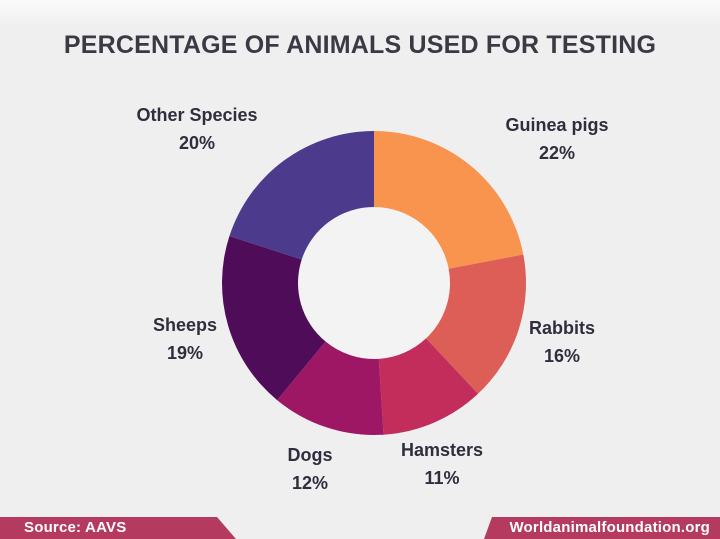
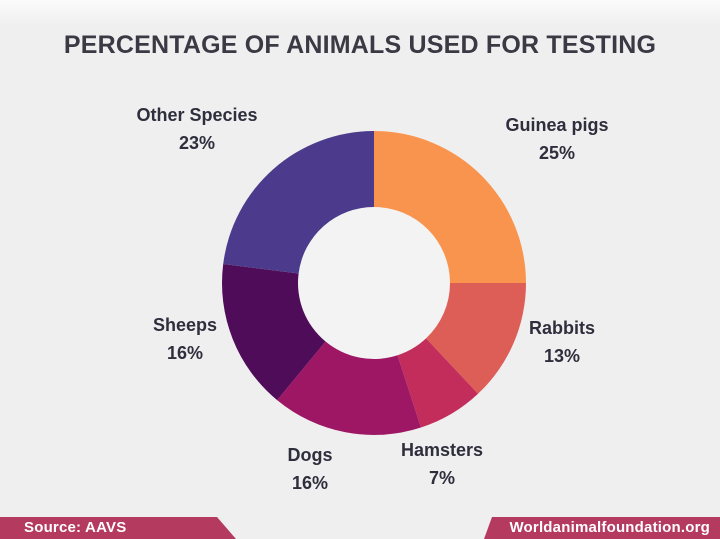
Guinea pigs: 22% -> 25%
Rabbits: 16% -> 13%
Hamsters: 11% -> 7%
Dogs: 12% -> 16%
Sheeps: 19% -> 16%
Other Species: 20% -> 23%
